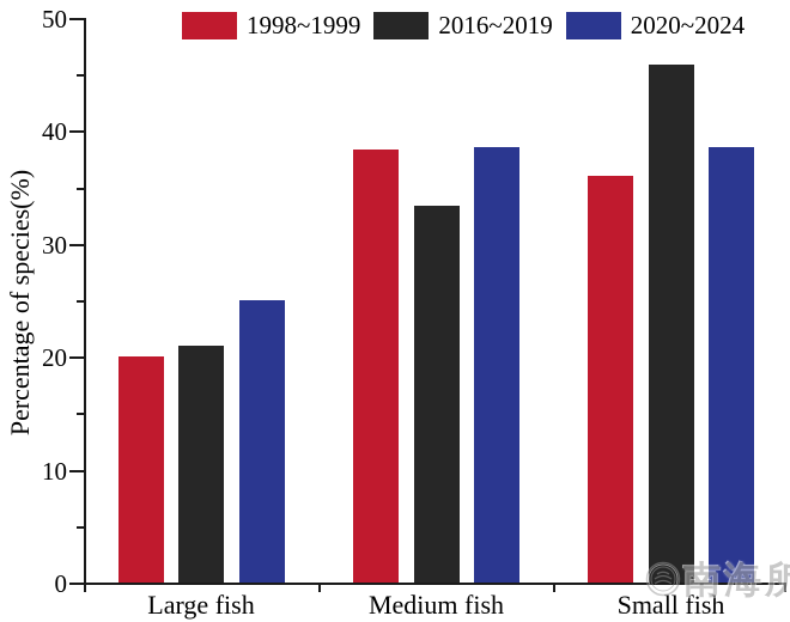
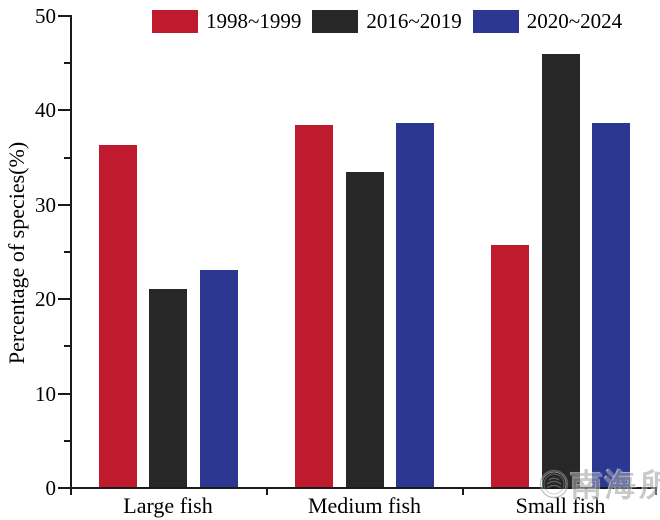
1998~1999/Large fish: 20 -> 36
2020~2024/Large fish: 25 -> 23
1998~1999/Small fish: 36 -> 26
